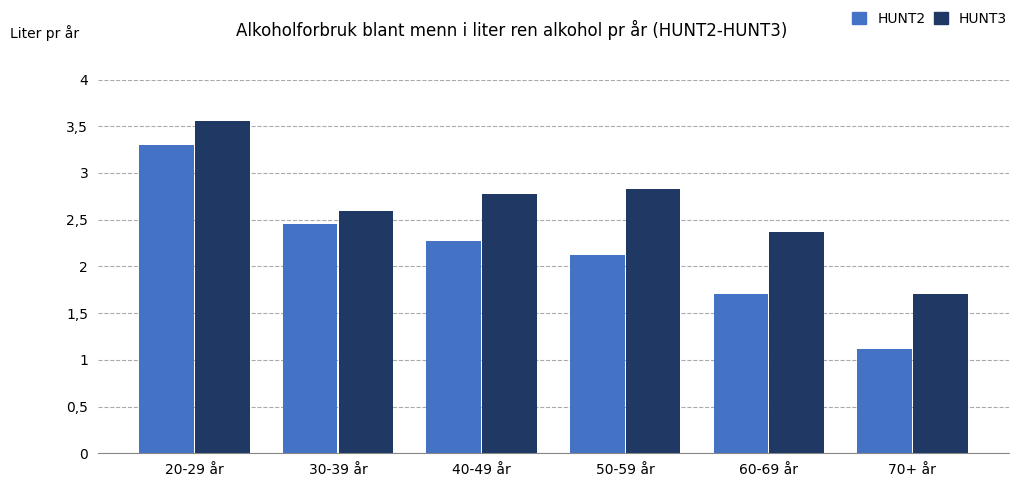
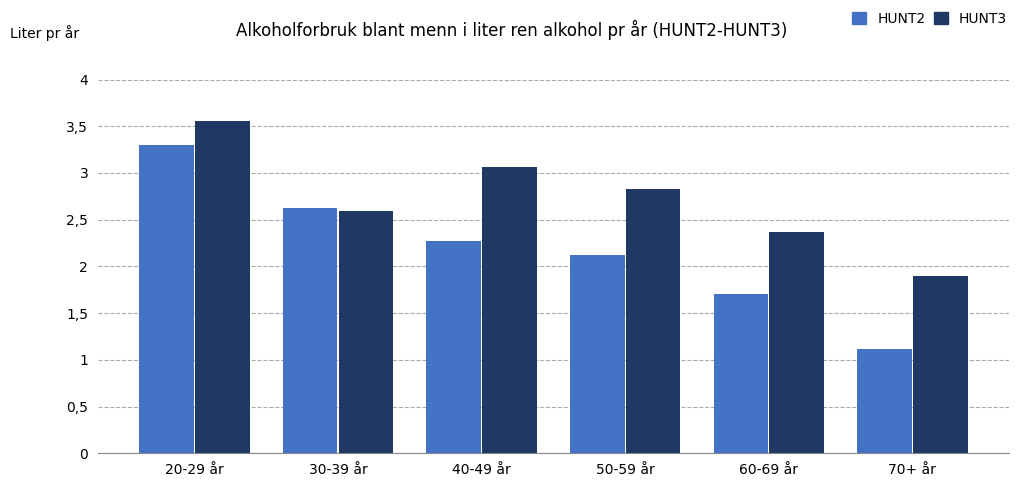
HUNT2/30-39 år: 2,45 -> 2,62
HUNT3/40-49 år: 2,77 -> 3,06
HUNT3/70+ år: 1,70 -> 1,90
